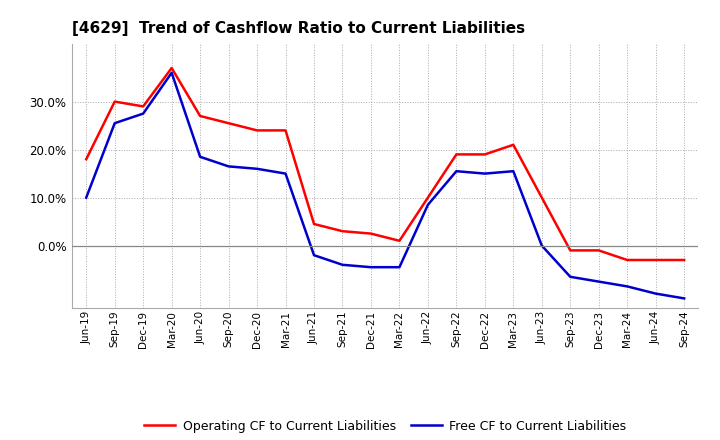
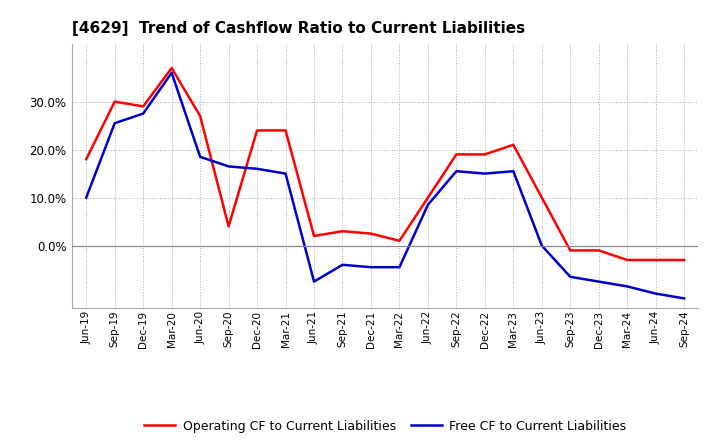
Operating CF to Current Liabilities/Sep-20: 25.5% -> 4.0%
Operating CF to Current Liabilities/Jun-21: 4.5% -> 2.0%
Free CF to Current Liabilities/Jun-21: -2.0% -> -7.5%
